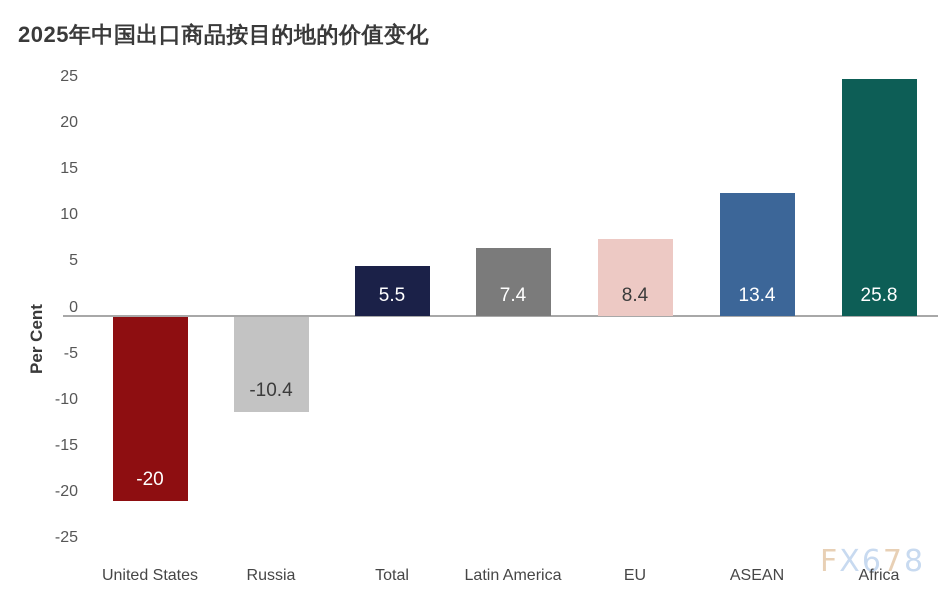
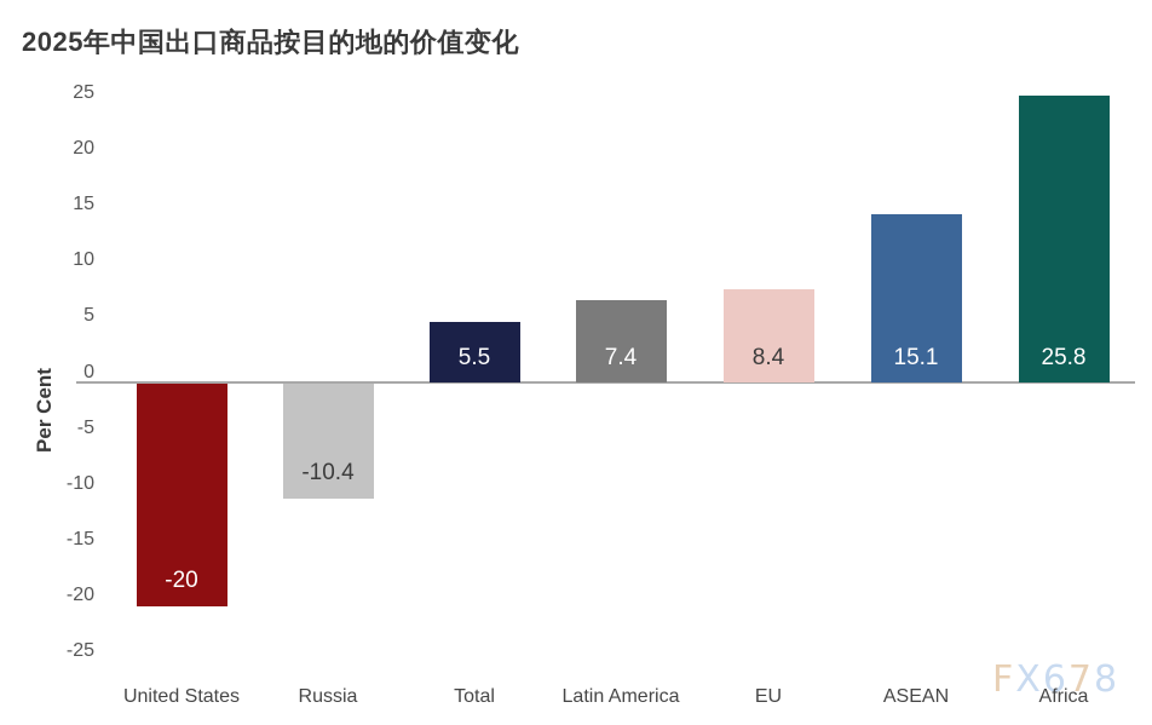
ASEAN: 13.4 -> 15.1
